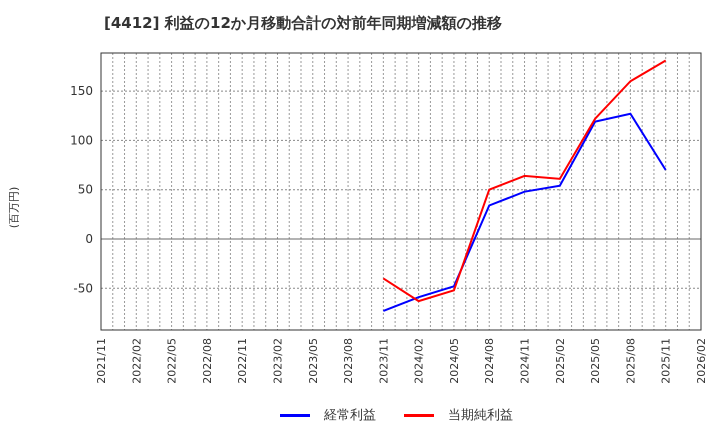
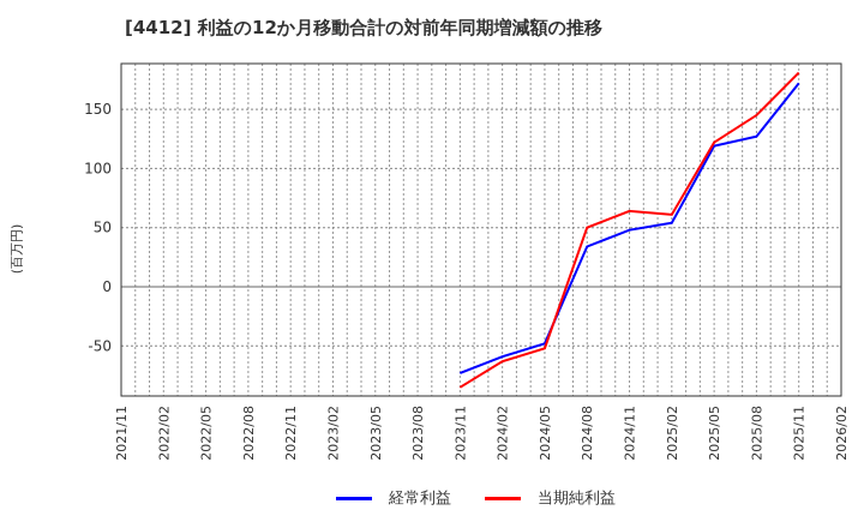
当期純利益/2023/11: -40 -> -80
当期純利益/2025/08: 160 -> 140
経常利益/2025/11: 70 -> 170
